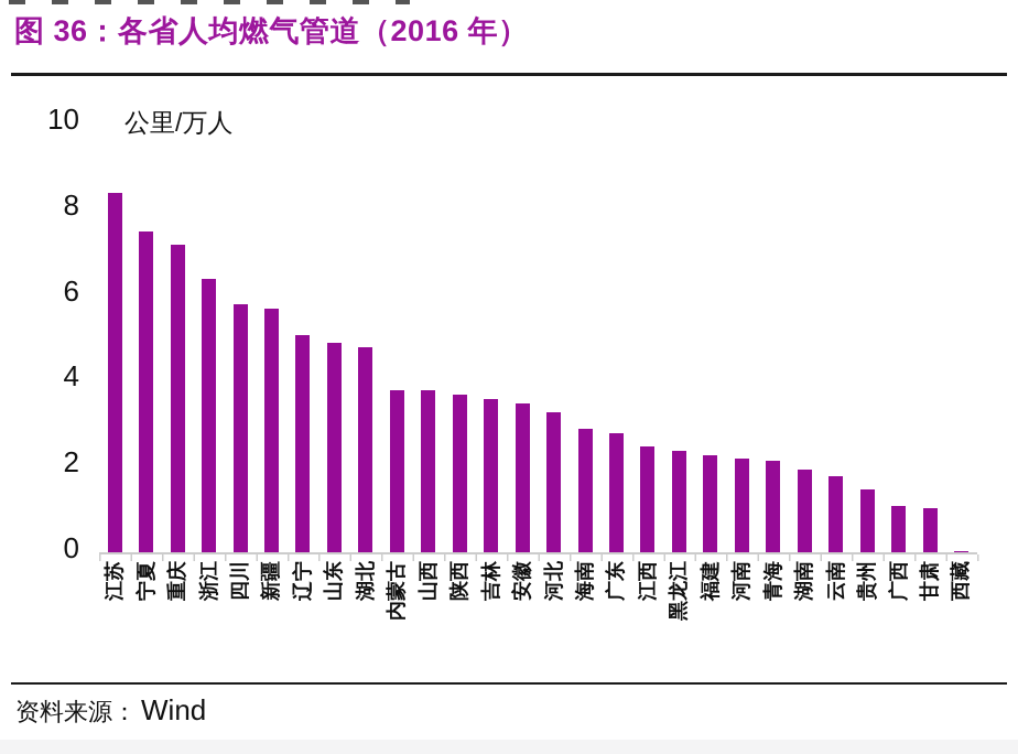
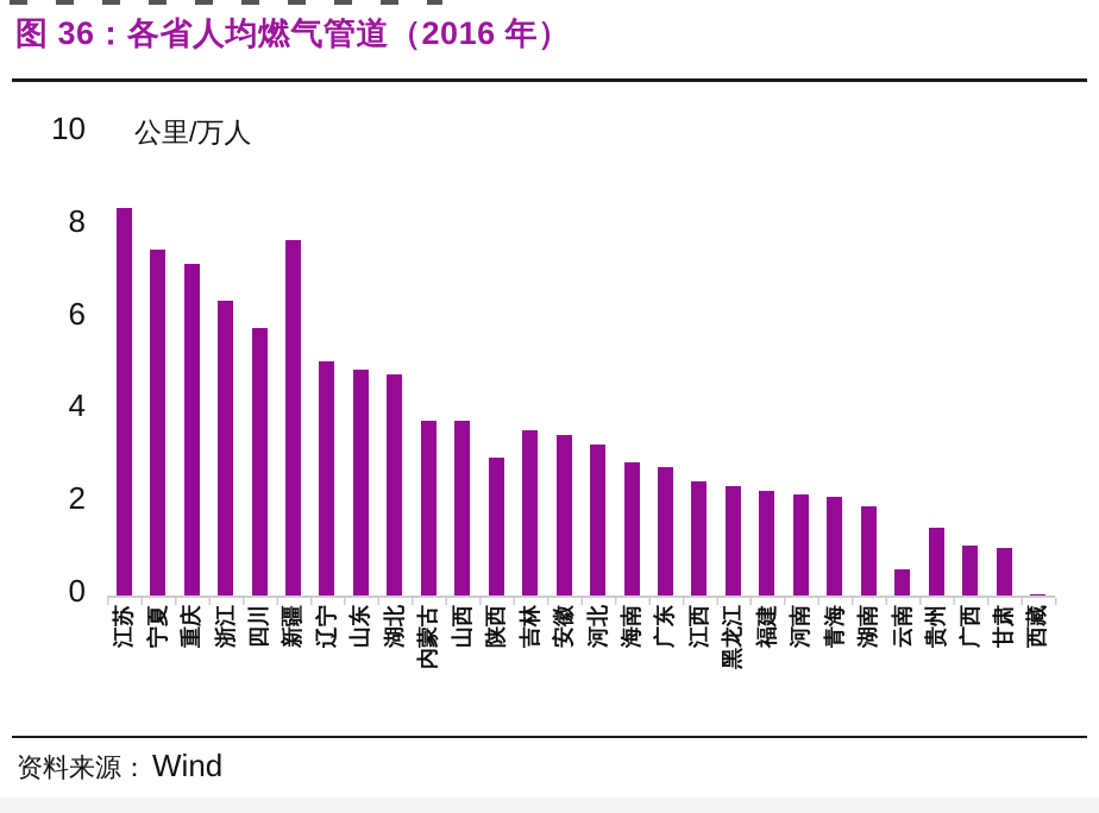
新疆: 5.7 -> 7.7
陕西: 3.7 -> 3.0
云南: 1.8 -> 0.6
